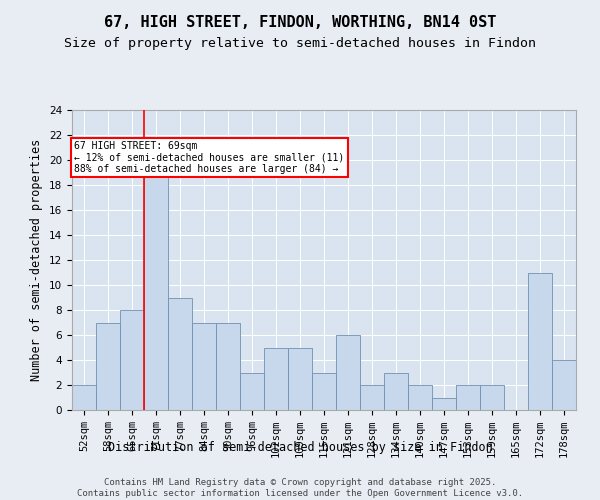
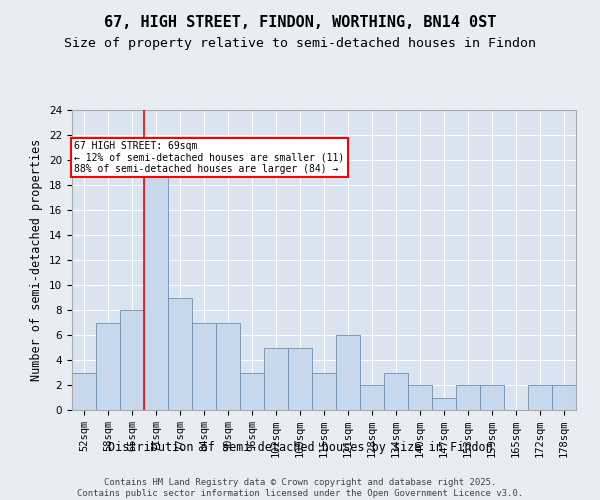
52sqm: 2 -> 3
172sqm: 11 -> 2
178sqm: 4 -> 2
